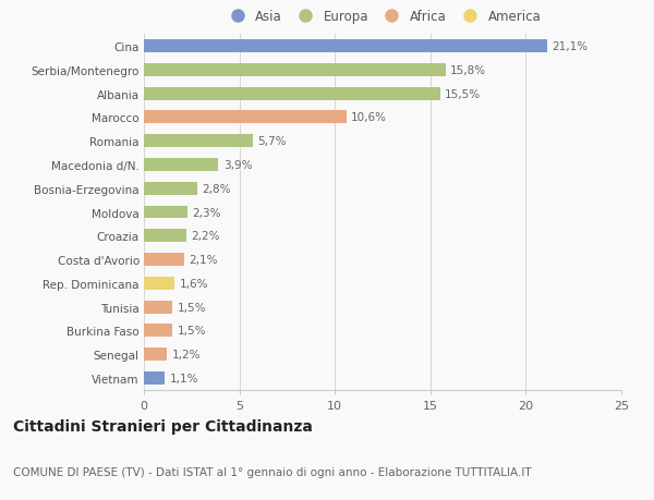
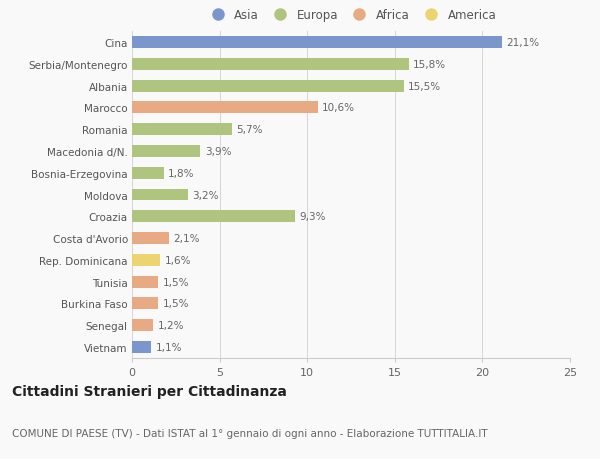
Bosnia-Erzegovina: 2,8% -> 1,8%
Moldova: 2,3% -> 3,2%
Croazia: 2,2% -> 9,3%
